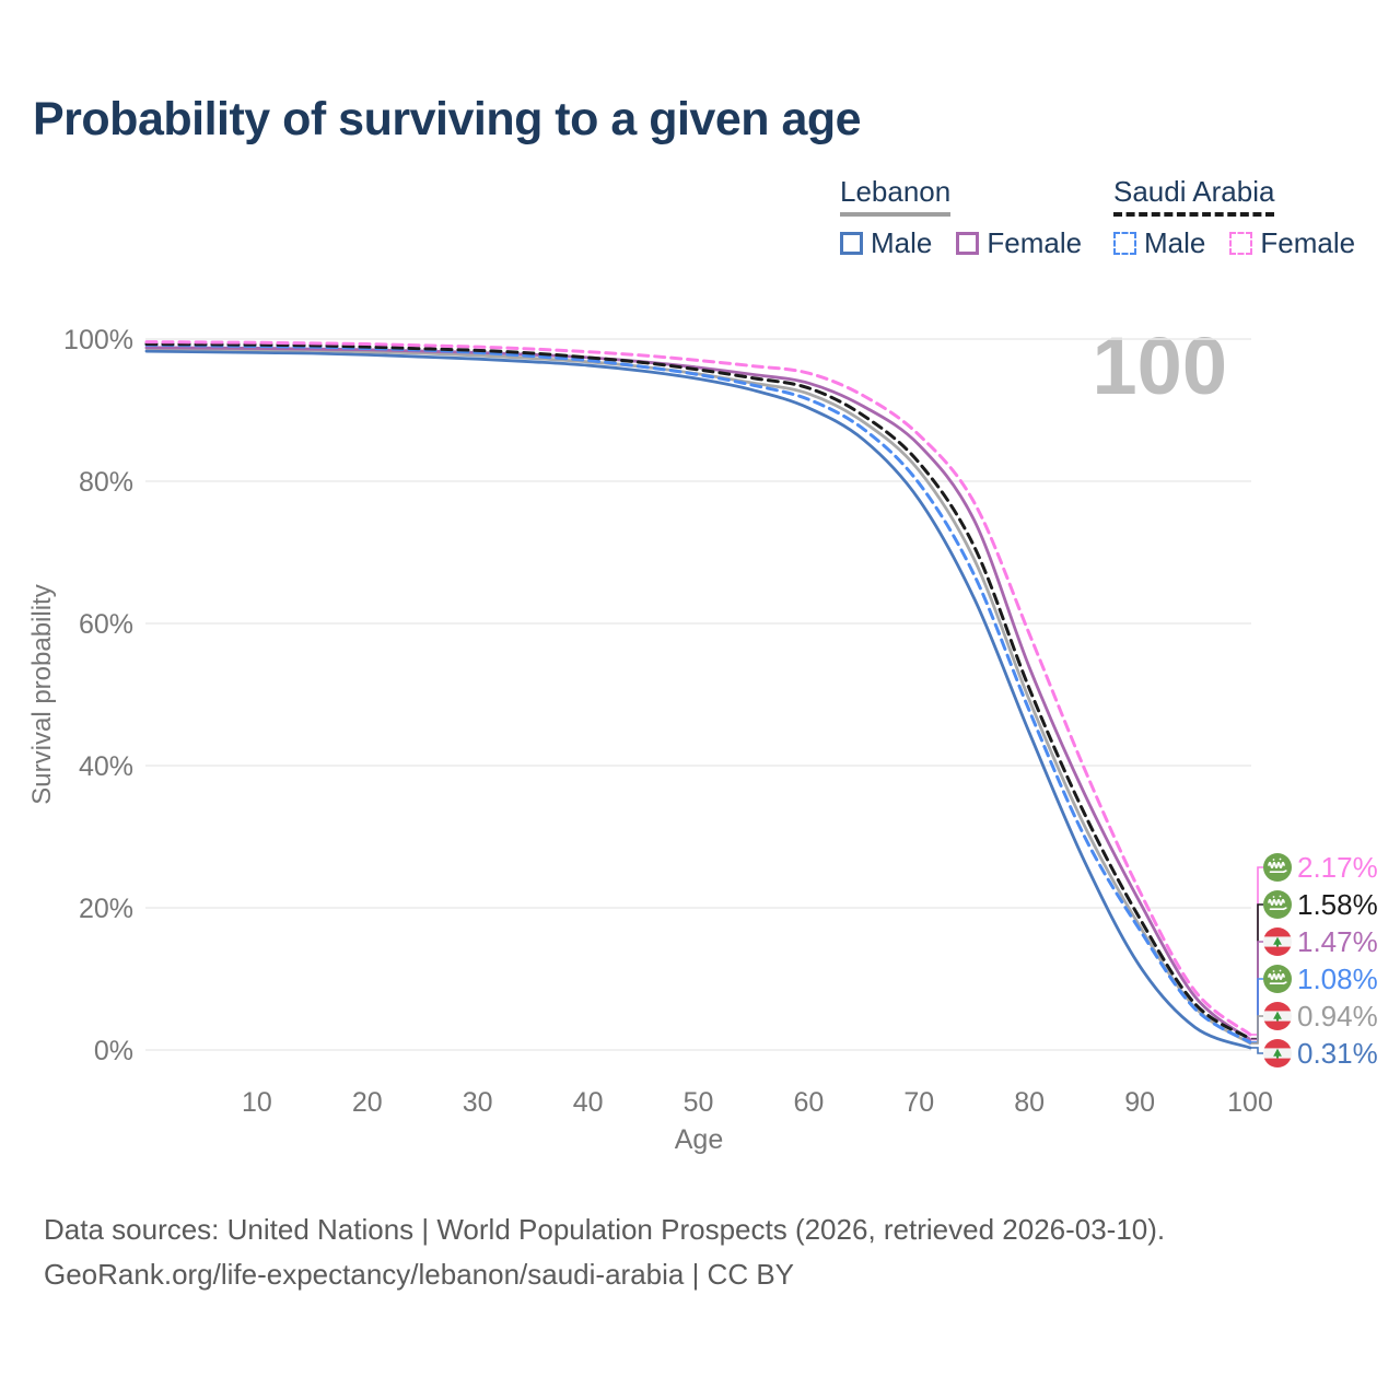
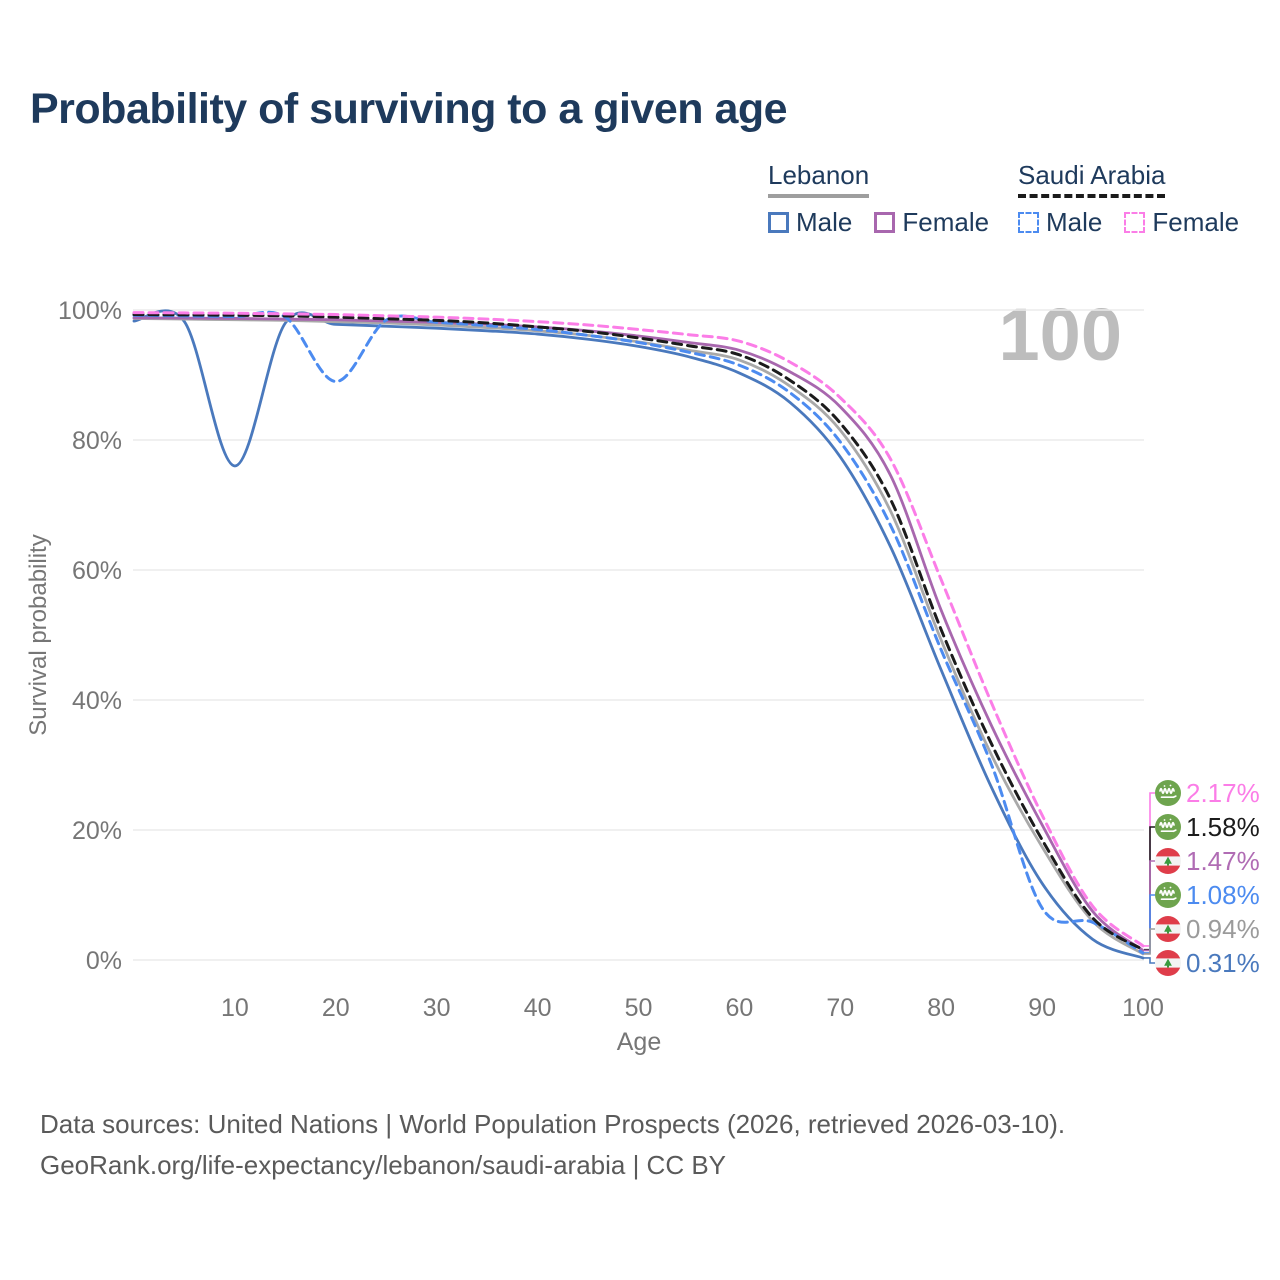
Lebanon Male/10: 98% -> 76%
Saudi Arabia Male/20: 99% -> 89%
Saudi Arabia Male/90: 17% -> 8%
